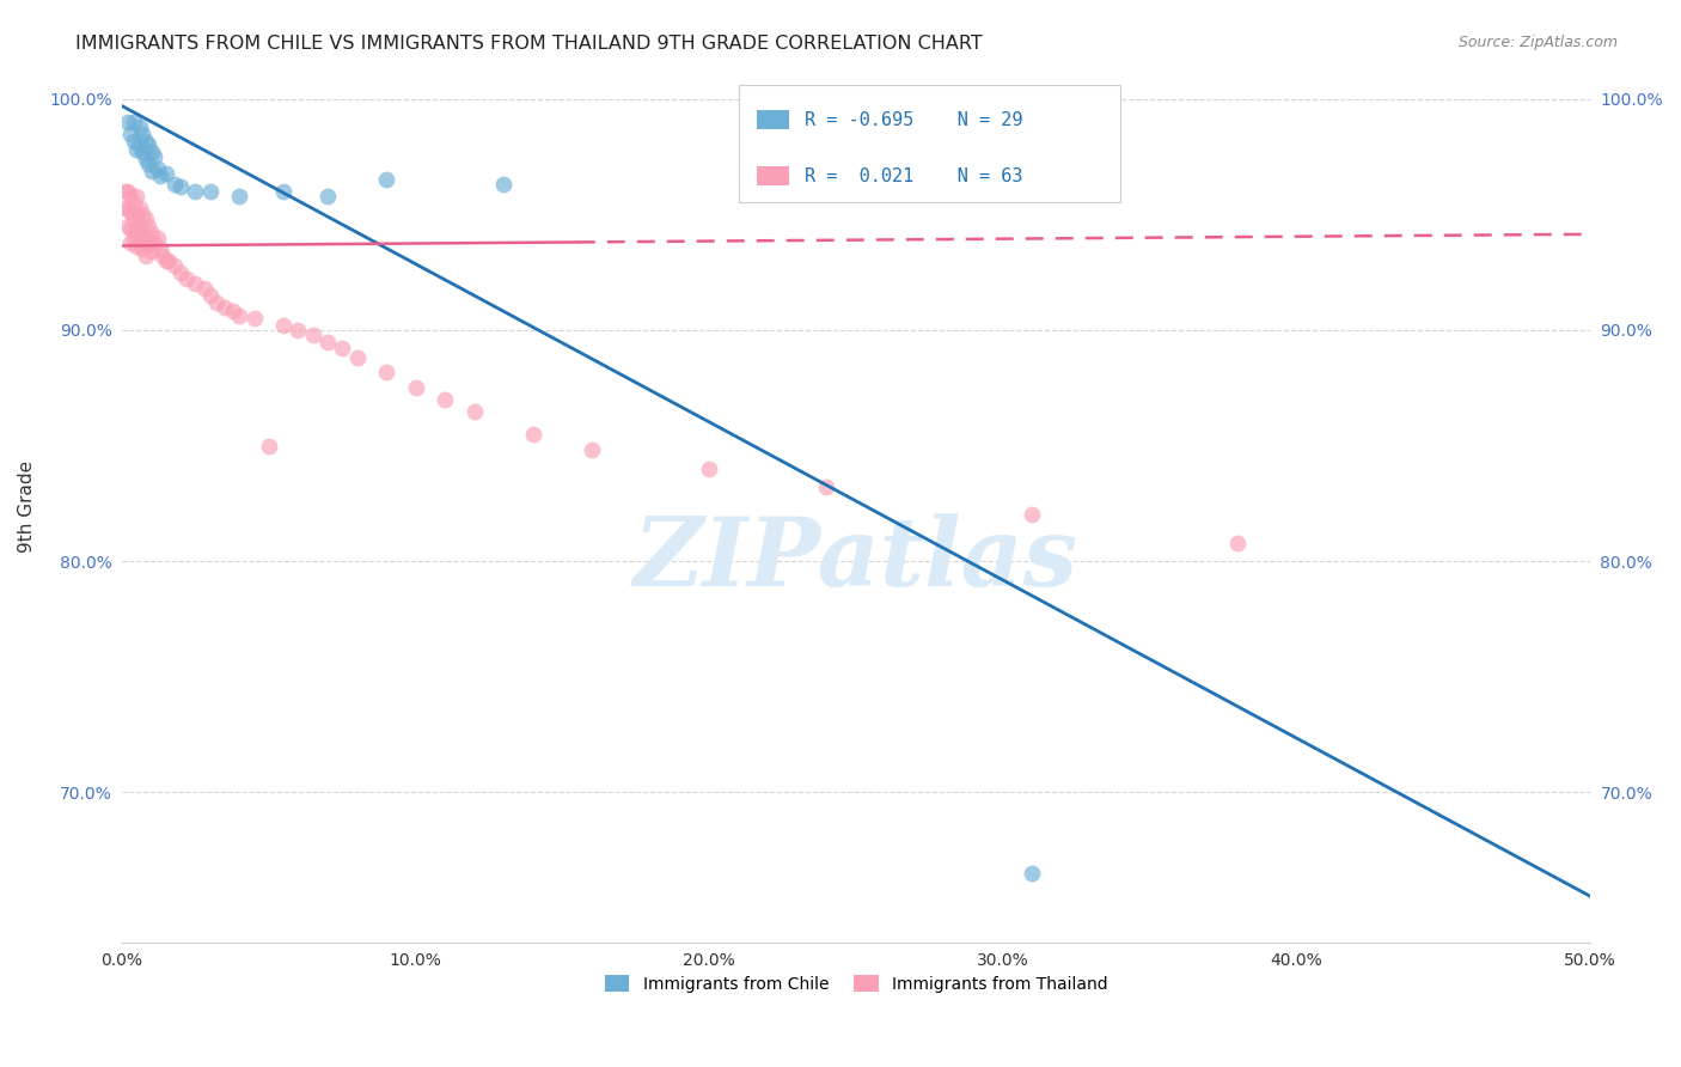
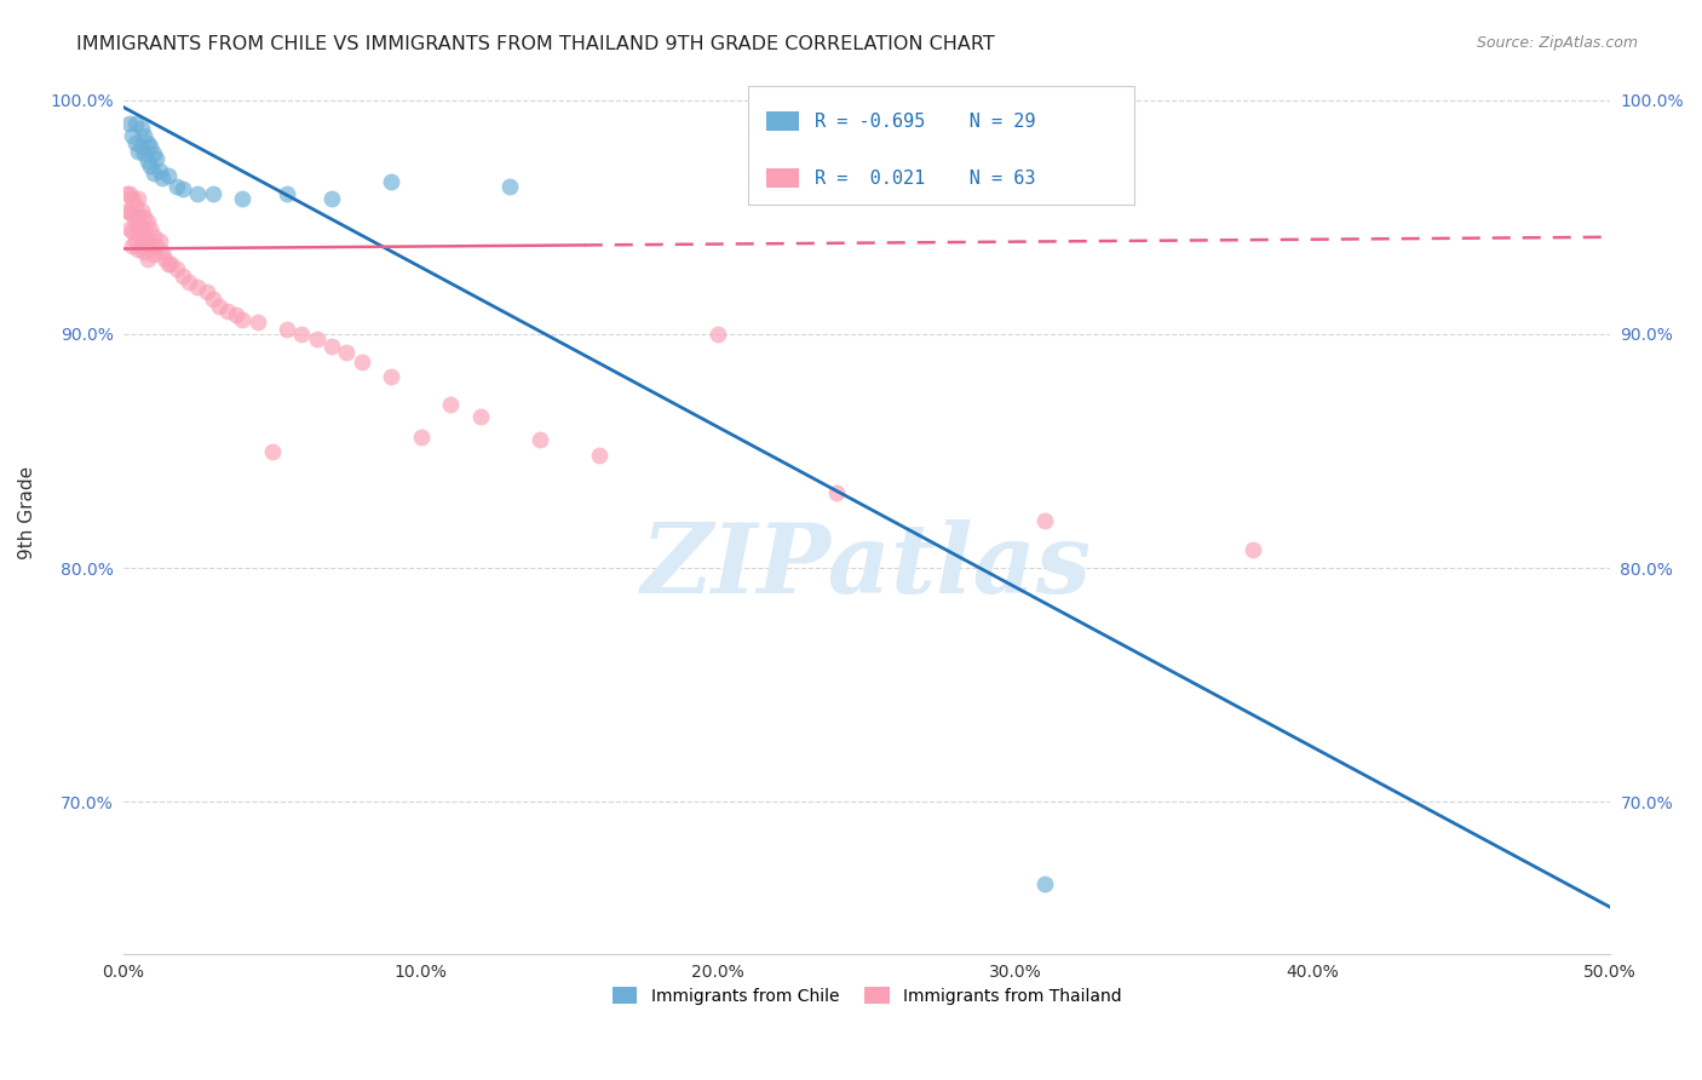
Immigrants from Thailand/10.0%: 87.5% -> 85.6%
Immigrants from Thailand/20.0%: 84.0% -> 90.0%
